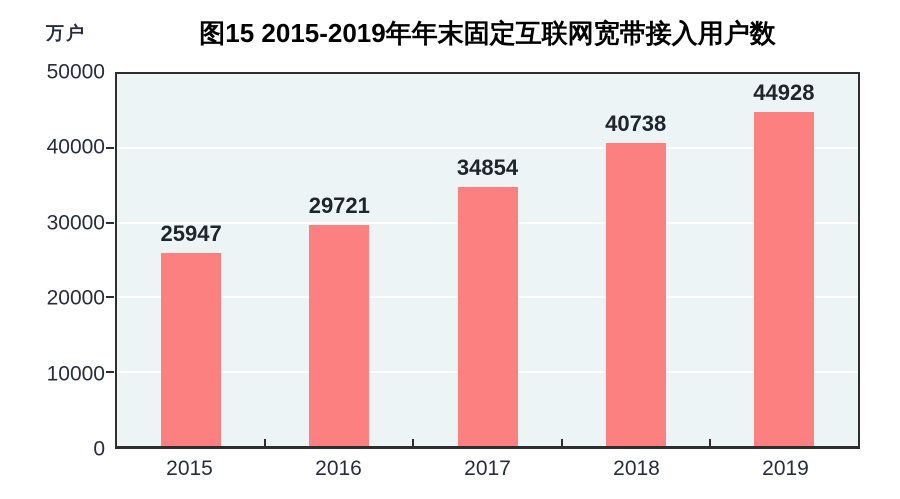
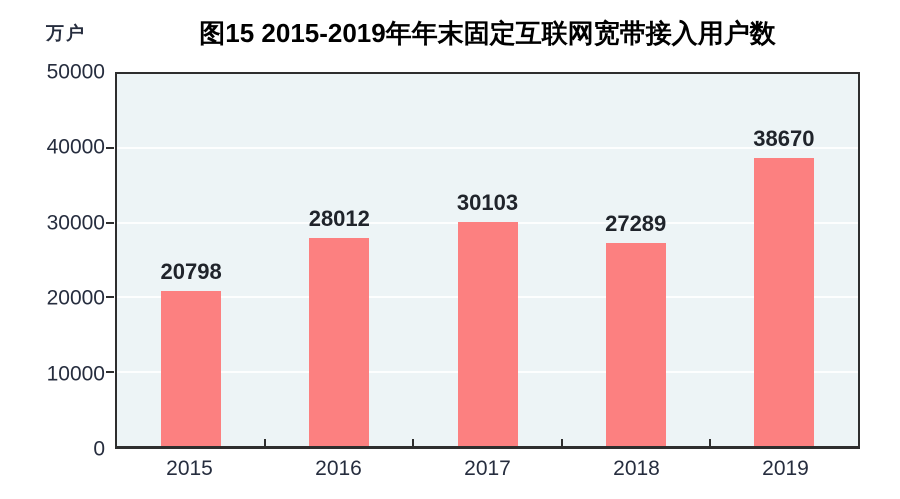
2015: 25947 -> 20798
2016: 29721 -> 28012
2017: 34854 -> 30103
2018: 40738 -> 27289
2019: 44928 -> 38670
